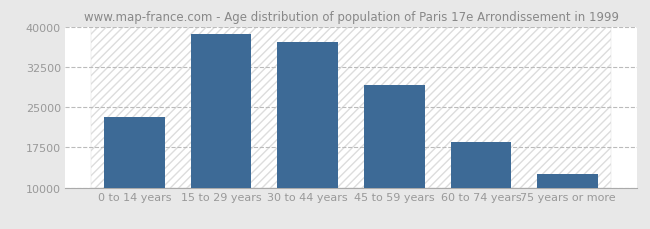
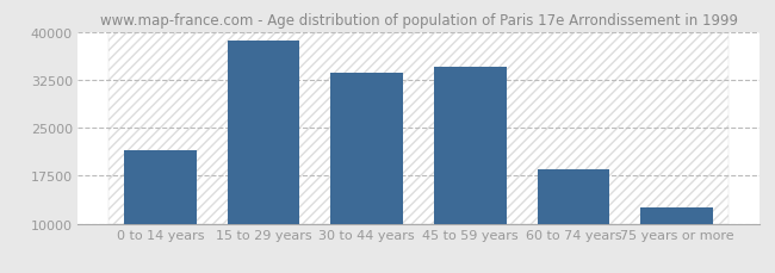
0 to 14 years: 23200 -> 21400
30 to 44 years: 37200 -> 33600
45 to 59 years: 29200 -> 34600
